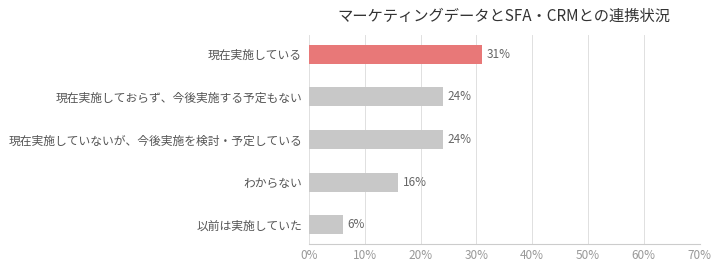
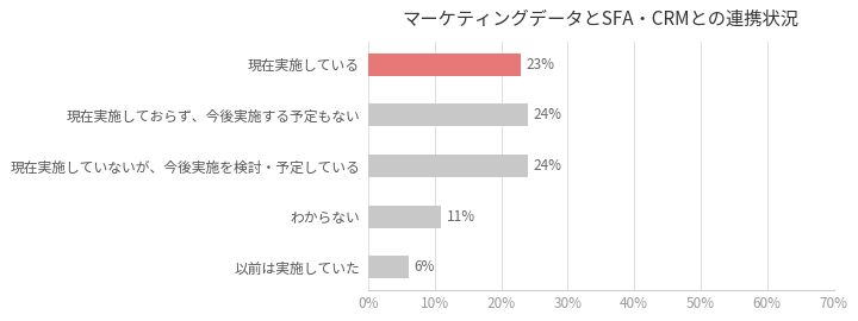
現在実施している: 31% -> 23%
わからない: 16% -> 11%
